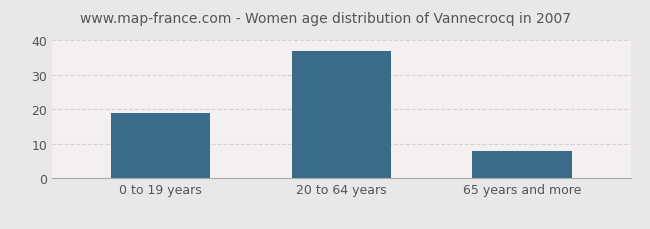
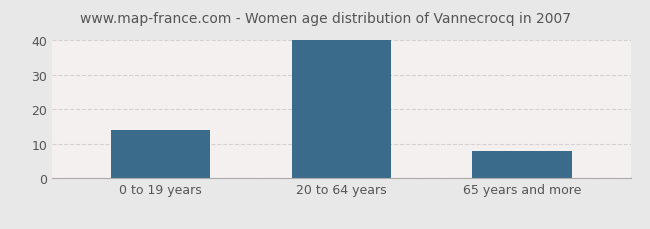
0 to 19 years: 19 -> 14
20 to 64 years: 37 -> 40
